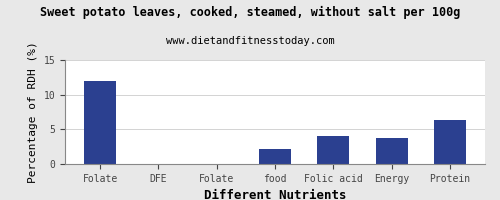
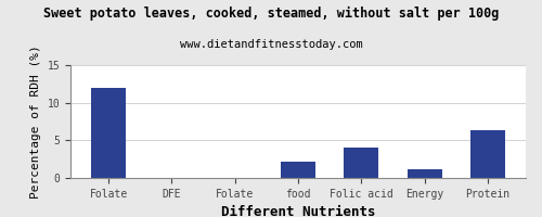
Energy: 3.8 -> 1.2
